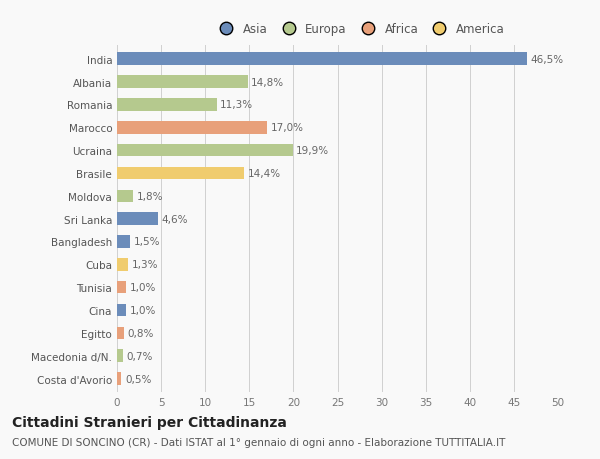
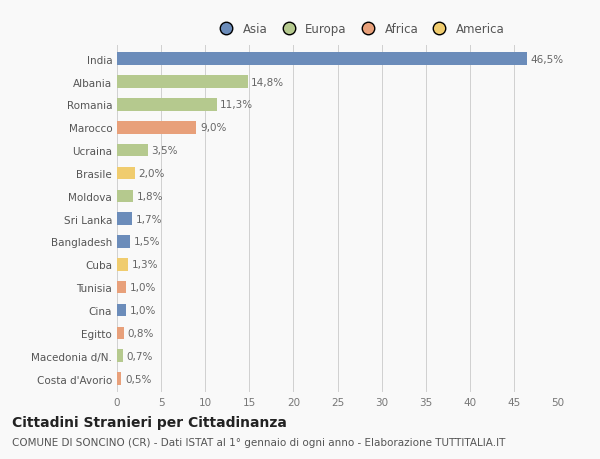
Marocco: 17,0% -> 9,0%
Ucraina: 19,9% -> 3,5%
Brasile: 14,4% -> 2,0%
Sri Lanka: 4,6% -> 1,7%
